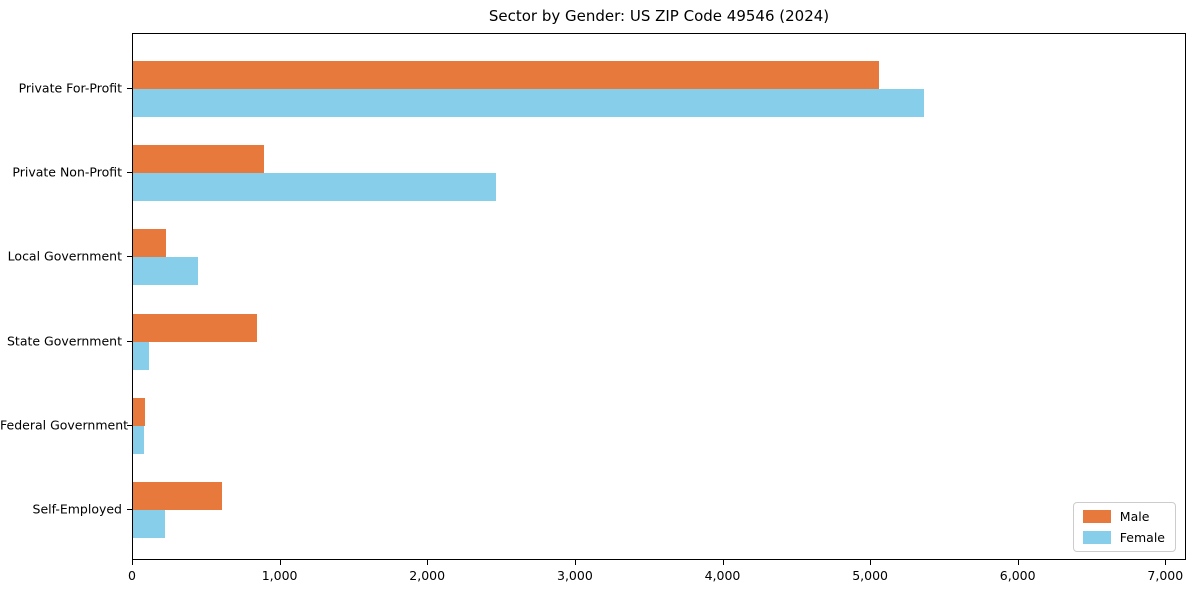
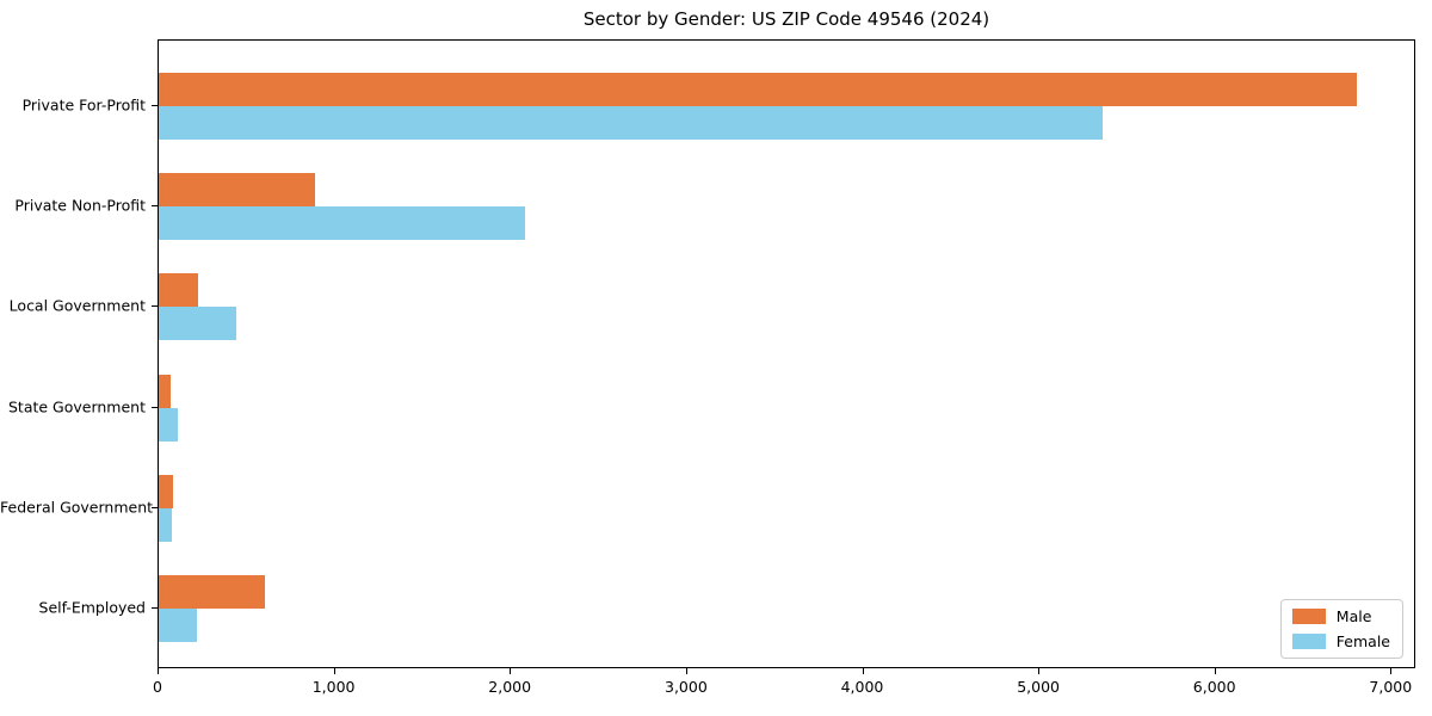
Male/Private For-Profit: 5050 -> 6800
Female/Private Non-Profit: 2460 -> 2080
Male/State Government: 840 -> 70
